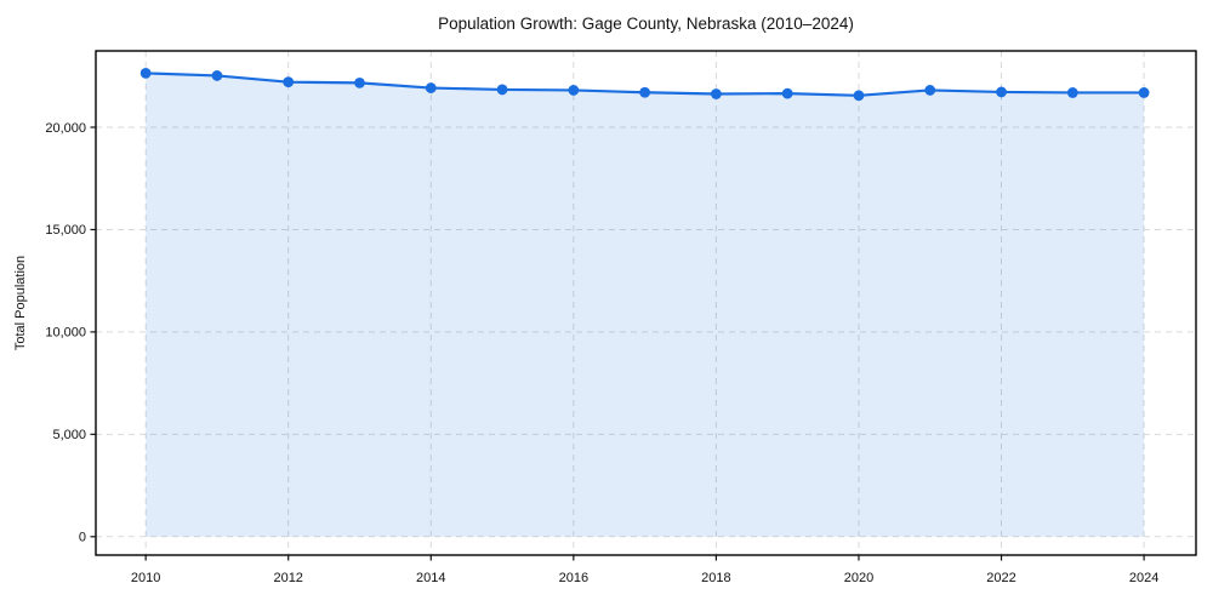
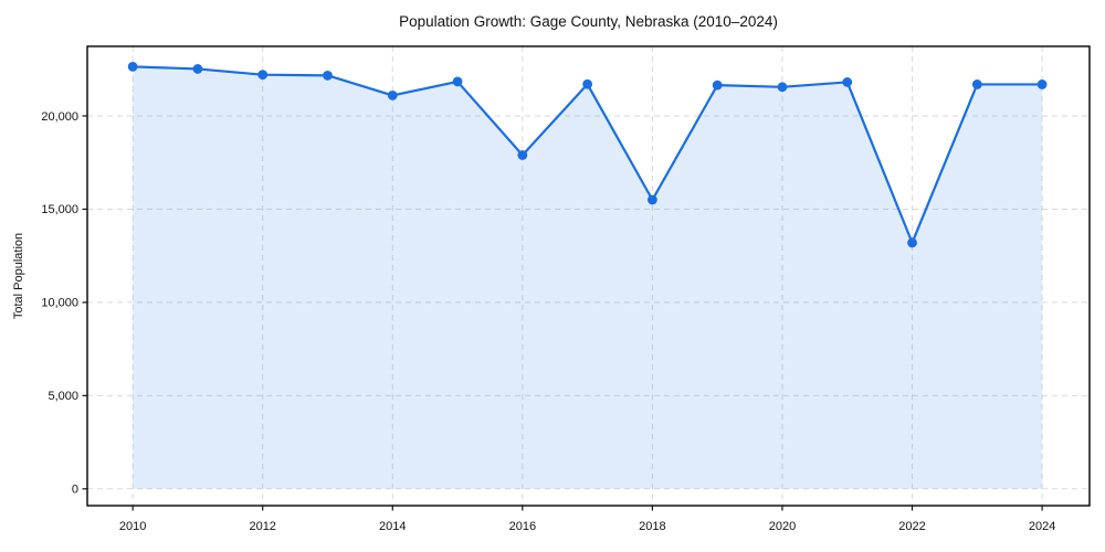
2014: 21900 -> 21100
2016: 21800 -> 17900
2018: 21600 -> 15500
2022: 21700 -> 13200
